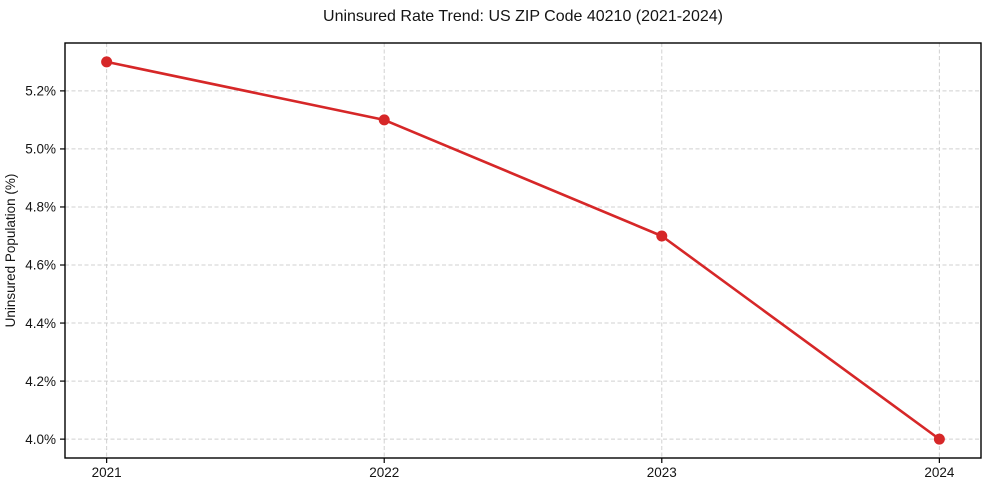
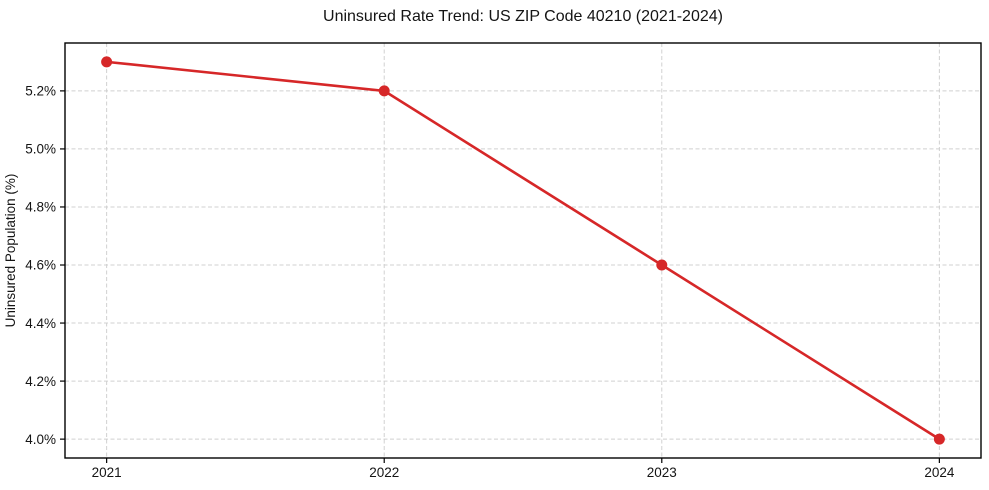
2022: 5.1% -> 5.2%
2023: 4.7% -> 4.6%
